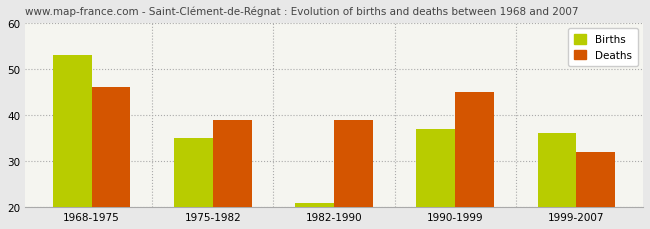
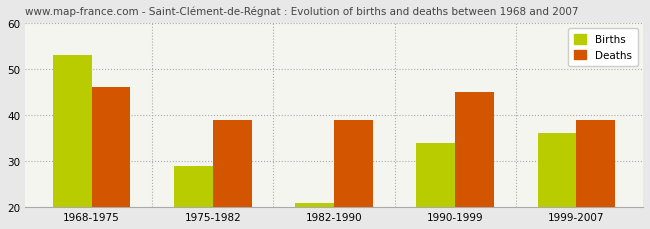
Births/1975-1982: 35 -> 29
Births/1990-1999: 37 -> 34
Deaths/1999-2007: 32 -> 39
